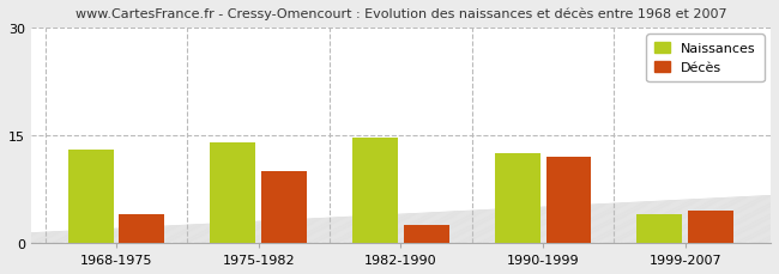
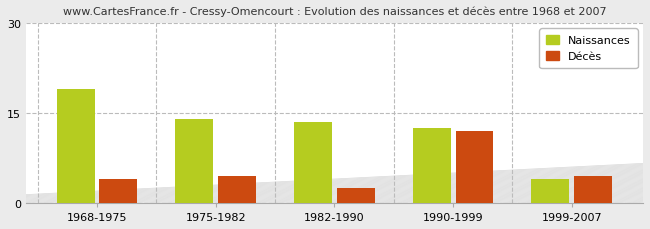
Naissances/1968-1975: 13.0 -> 19.0
Décès/1975-1982: 10.0 -> 4.5
Naissances/1982-1990: 14.6 -> 13.5
